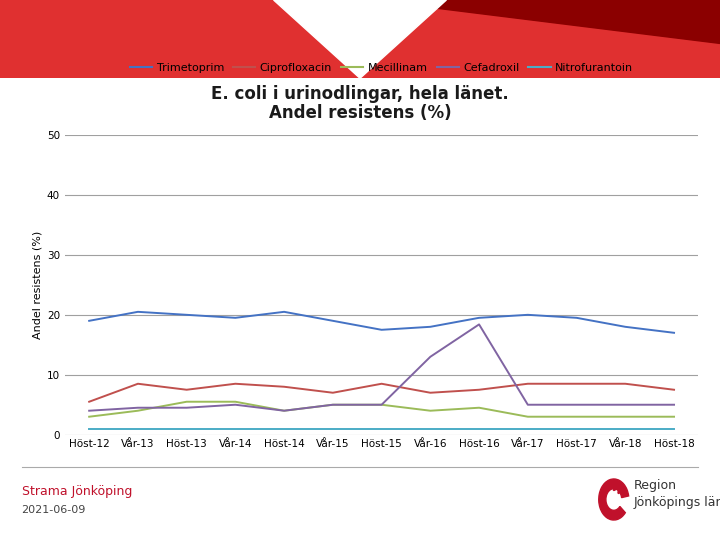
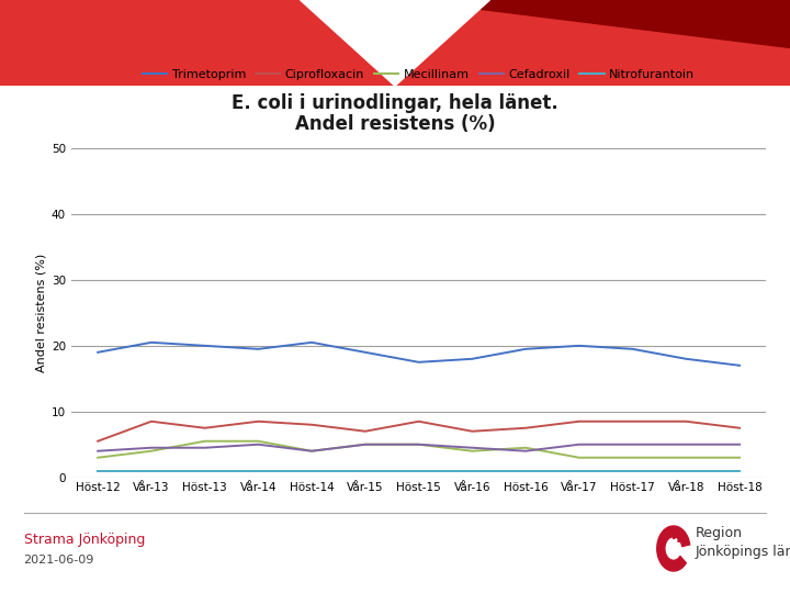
Cefadroxil/Vår-16: 13.0 -> 4.5
Cefadroxil/Höst-16: 18.4 -> 4.0
